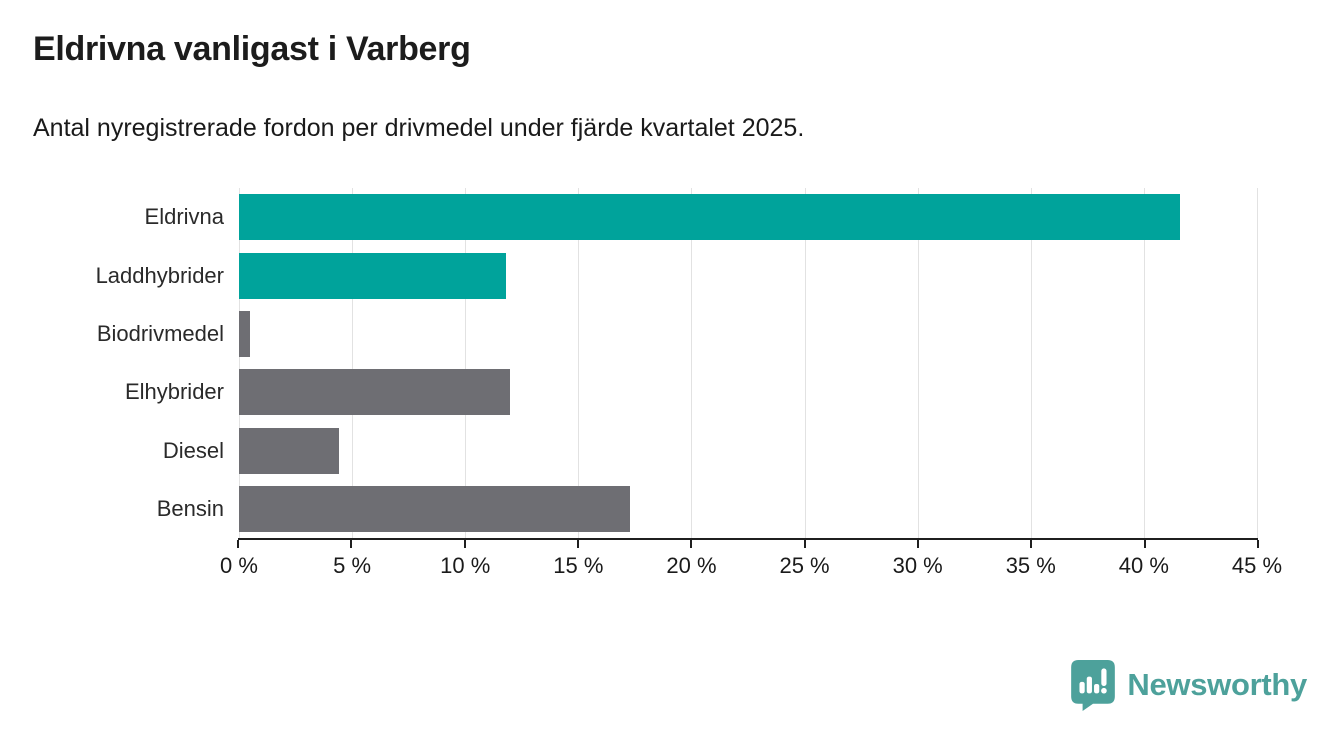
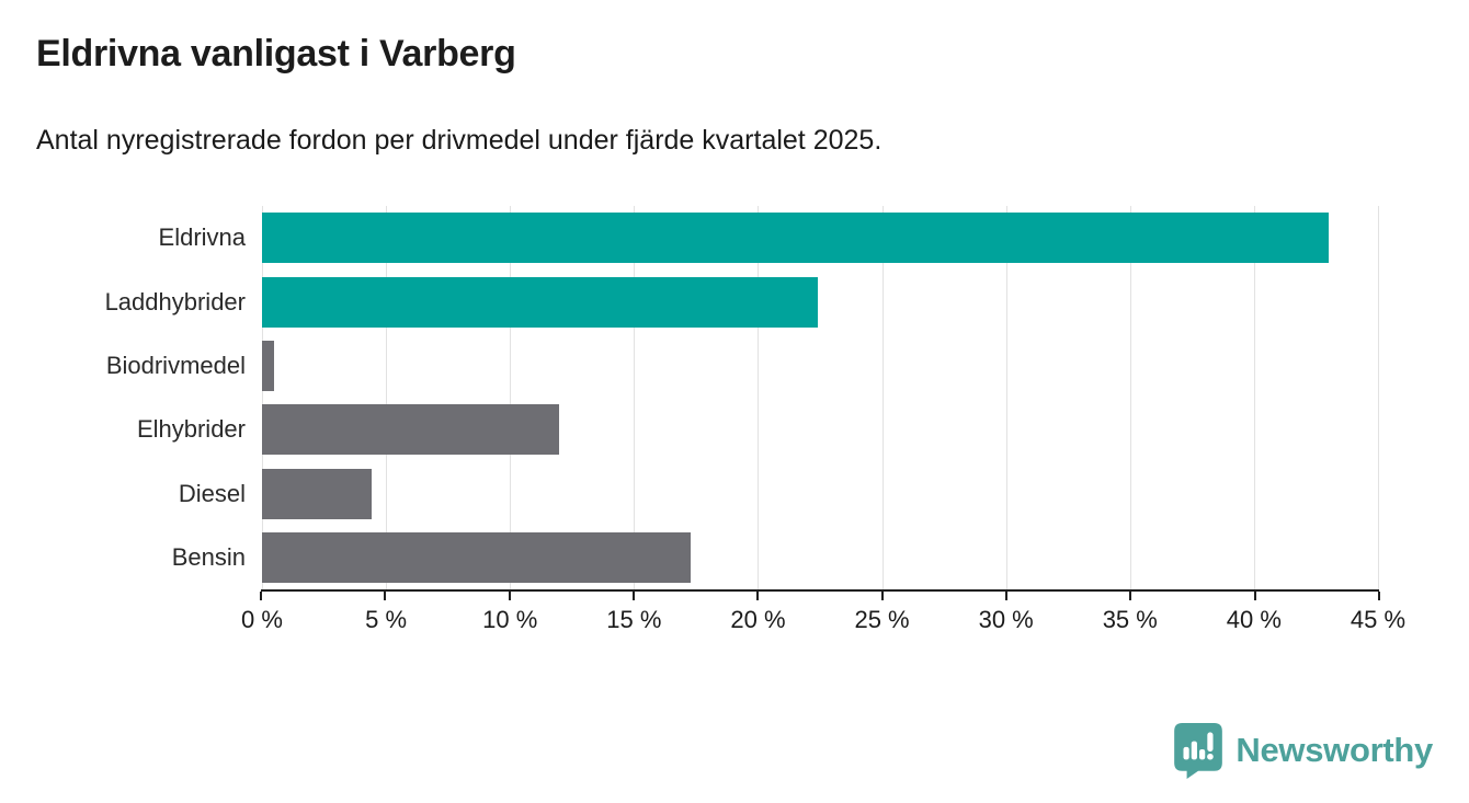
Eldrivna: 41.6% -> 43.0%
Laddhybrider: 11.8% -> 22.4%
